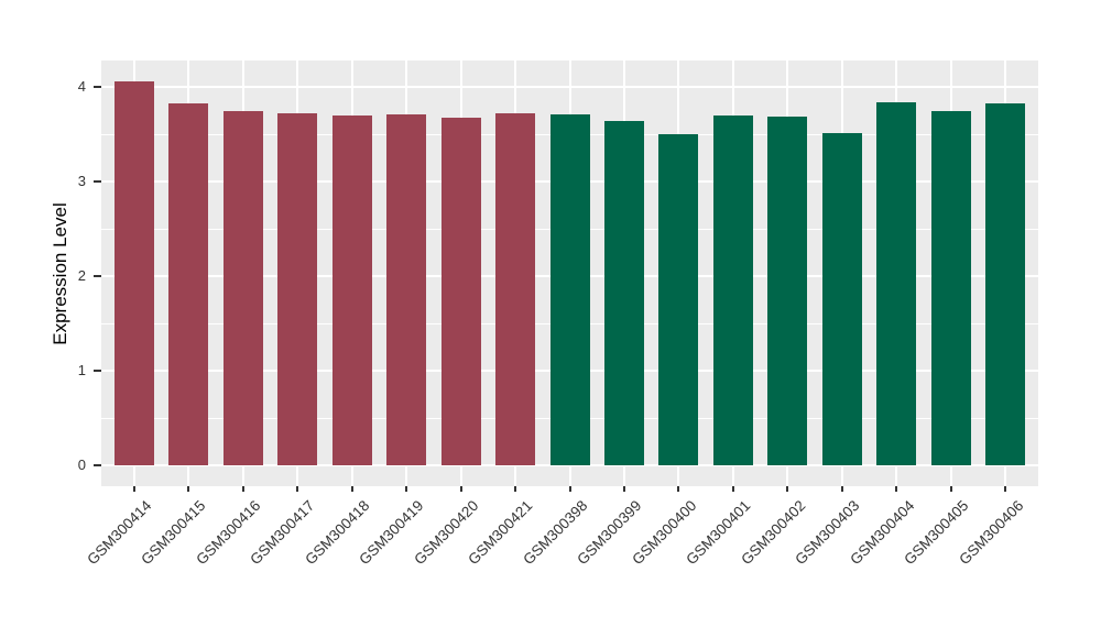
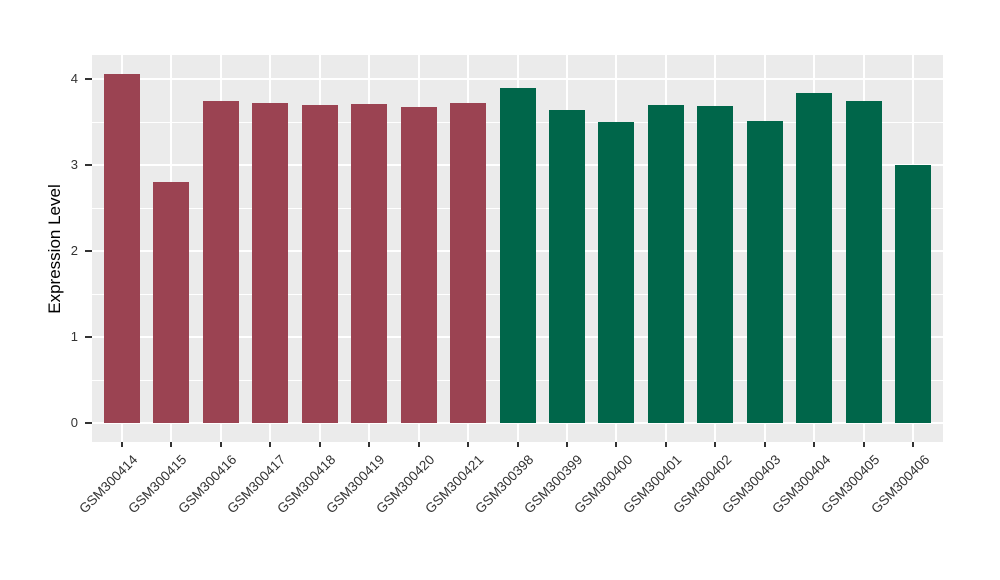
GSM300415: 3.8 -> 2.8
GSM300398: 3.7 -> 3.9
GSM300406: 3.8 -> 3.0
